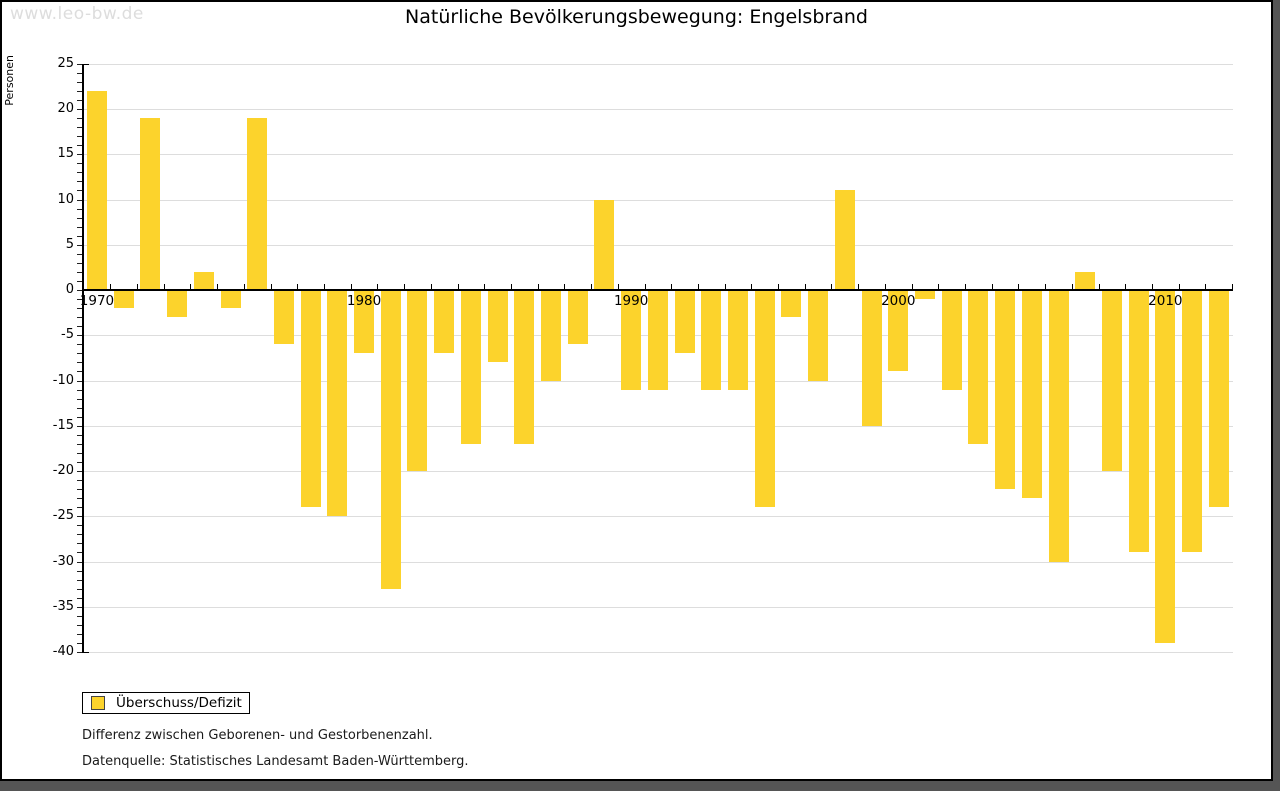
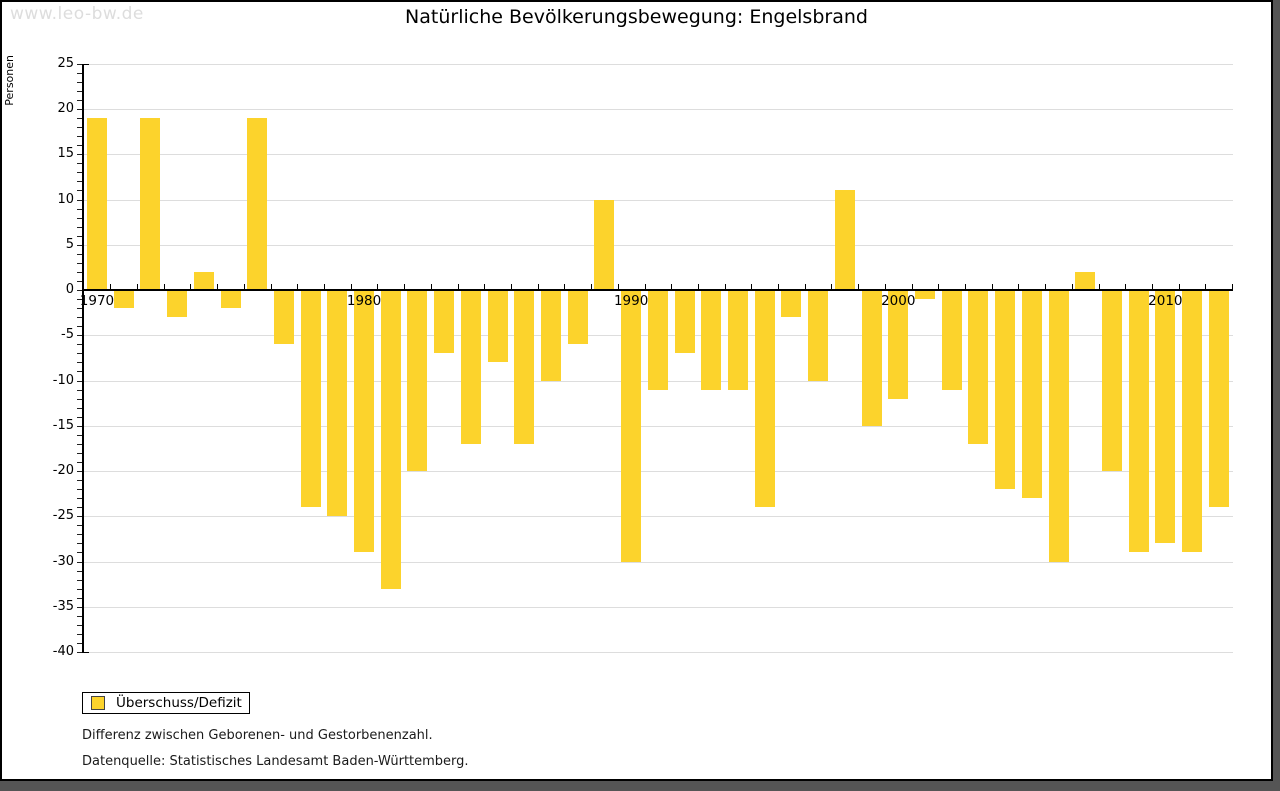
1970: 22 -> 19
1980: -7 -> -29
1990: -11 -> -30
2000: -9 -> -12
2010: -39 -> -28
